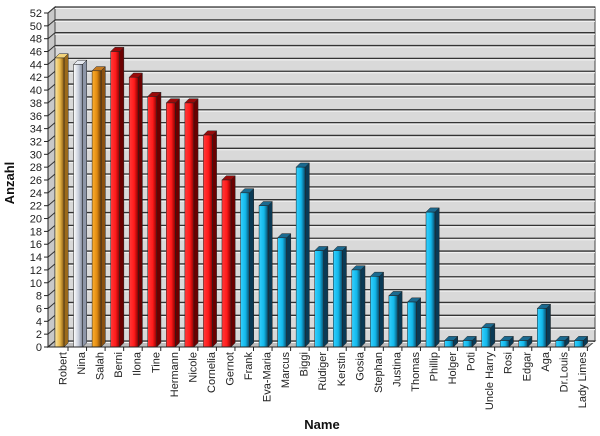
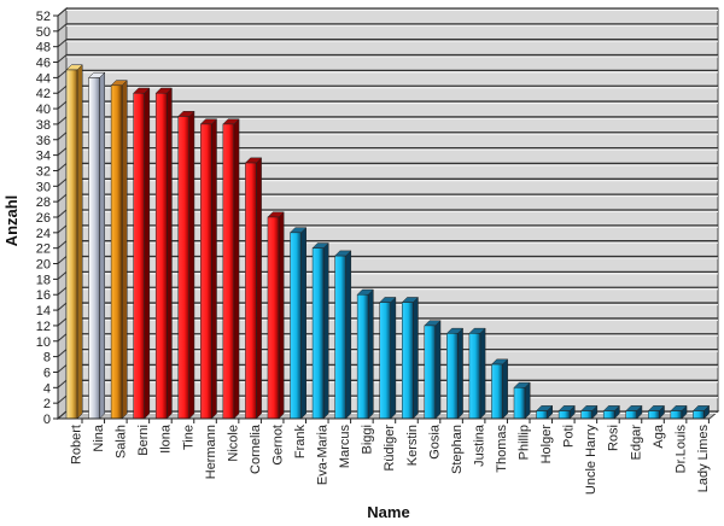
Berni: 46 -> 42
Marcus: 17 -> 21
Biggi: 28 -> 16
Justina: 8 -> 11
Phillip: 21 -> 4
Uncle Harry: 3 -> 1
Aga: 6 -> 1
